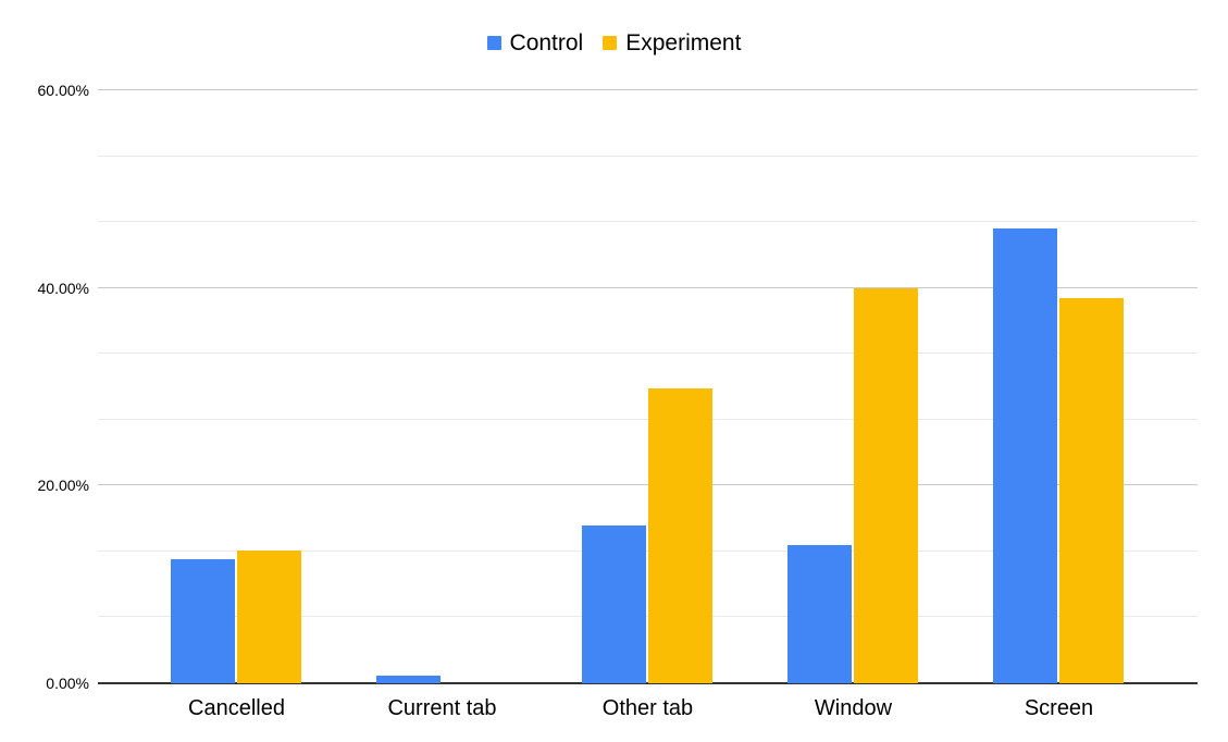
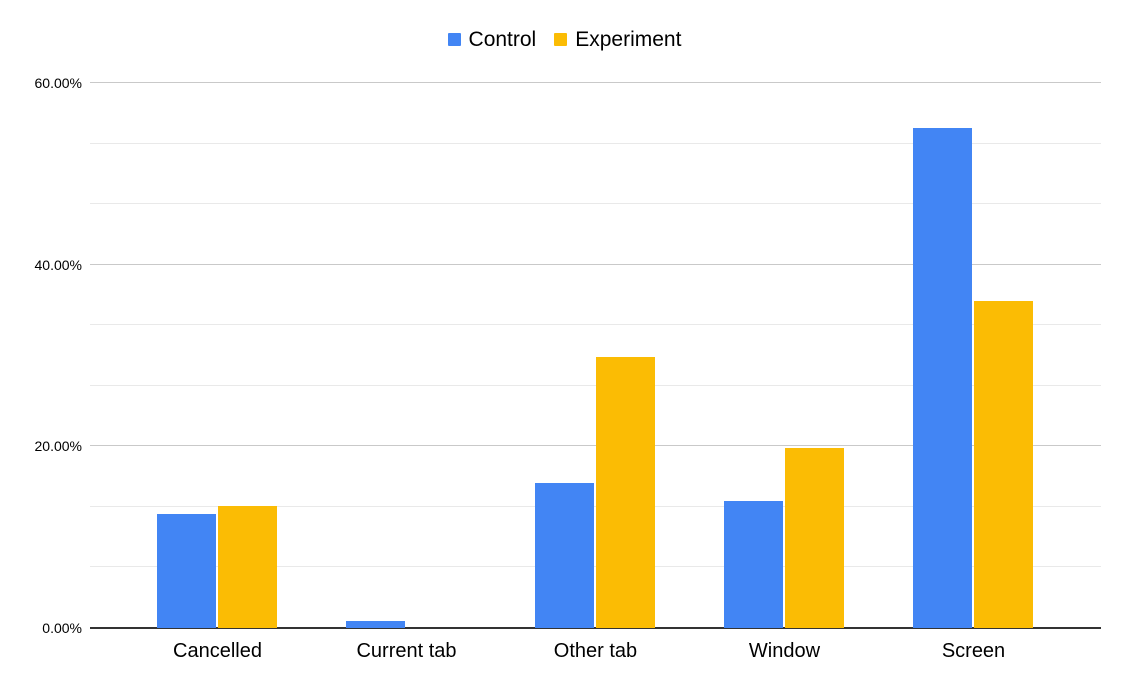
Experiment/Window: 40% -> 20%
Control/Screen: 46% -> 55%
Experiment/Screen: 39% -> 36%
